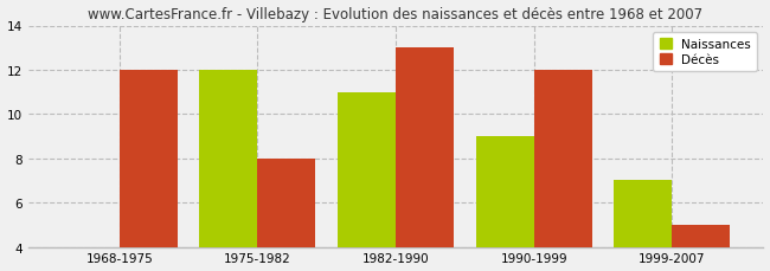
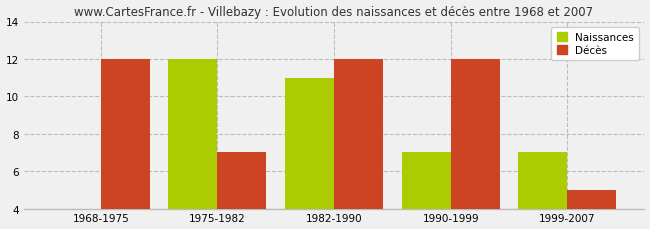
Décès/1975-1982: 8 -> 7
Décès/1982-1990: 13 -> 12
Naissances/1990-1999: 9 -> 7
